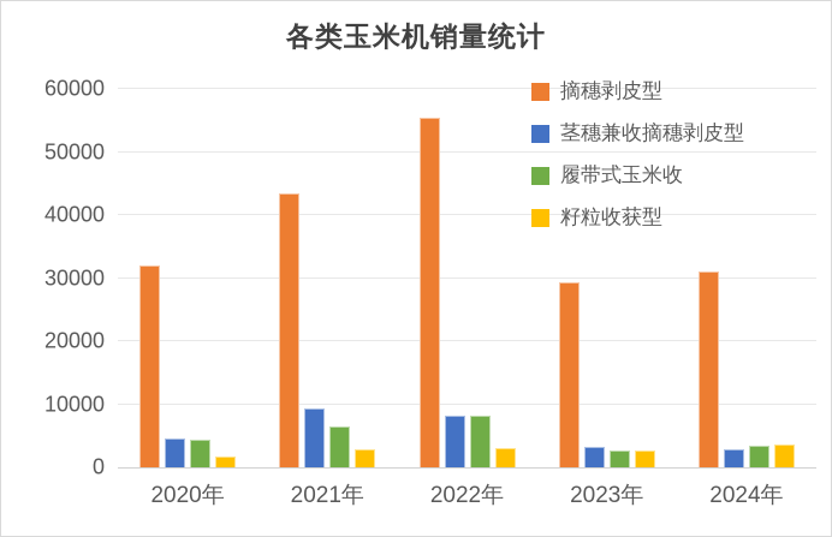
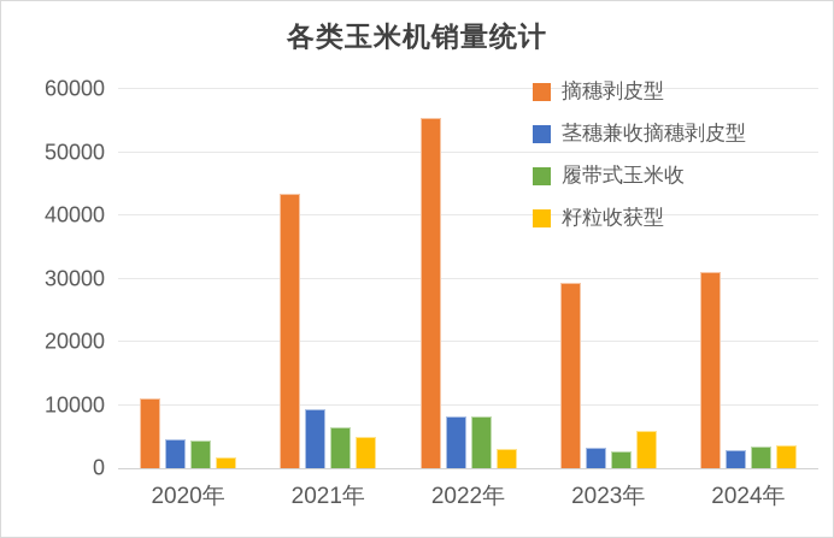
摘穗剥皮型/2020年: 32000 -> 11000
籽粒收获型/2021年: 3000 -> 5000
籽粒收获型/2023年: 3000 -> 6000
